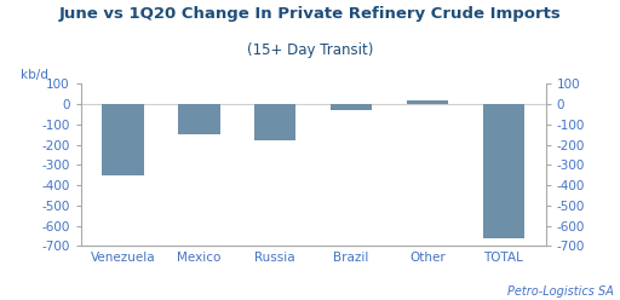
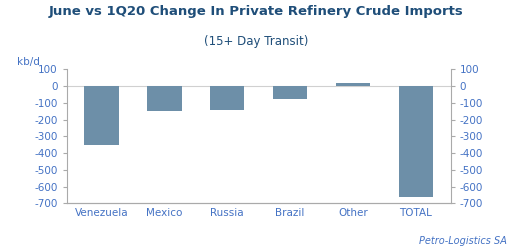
Russia: -180 -> -140
Brazil: -30 -> -80
